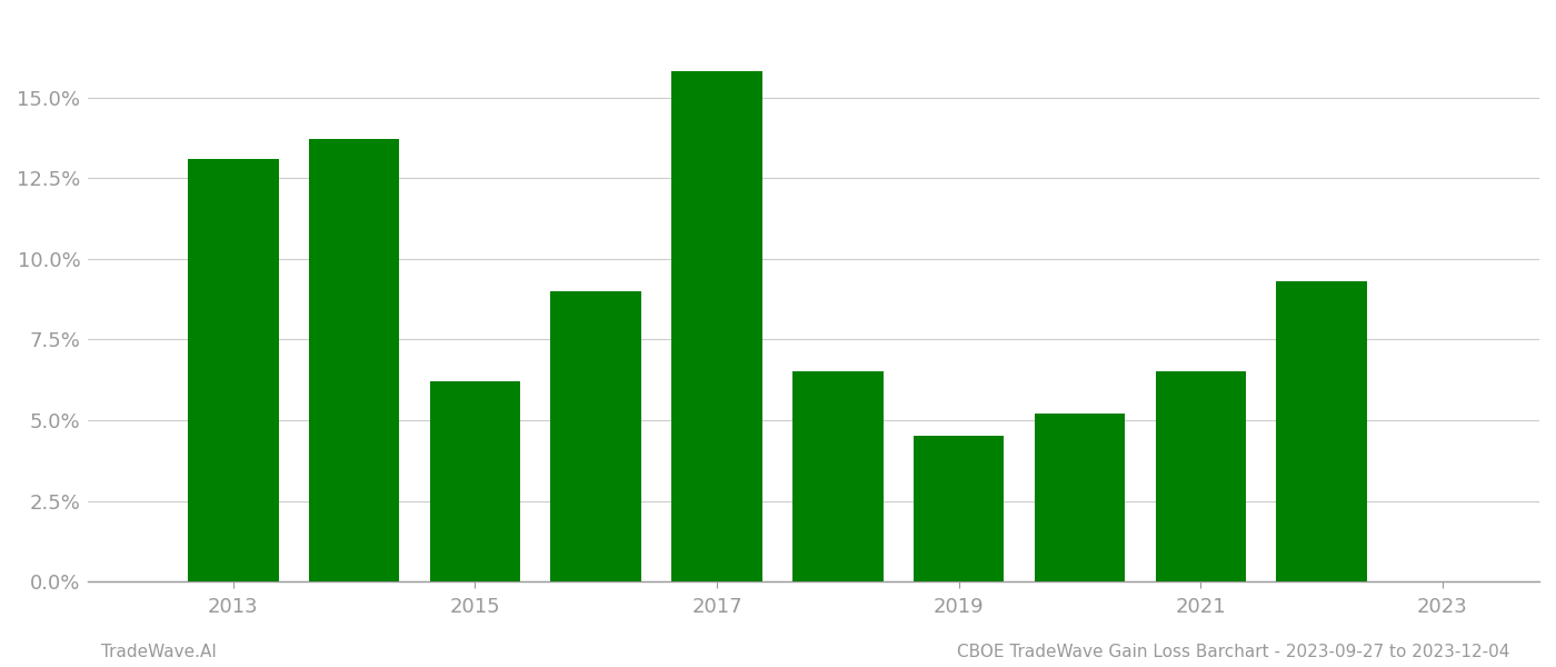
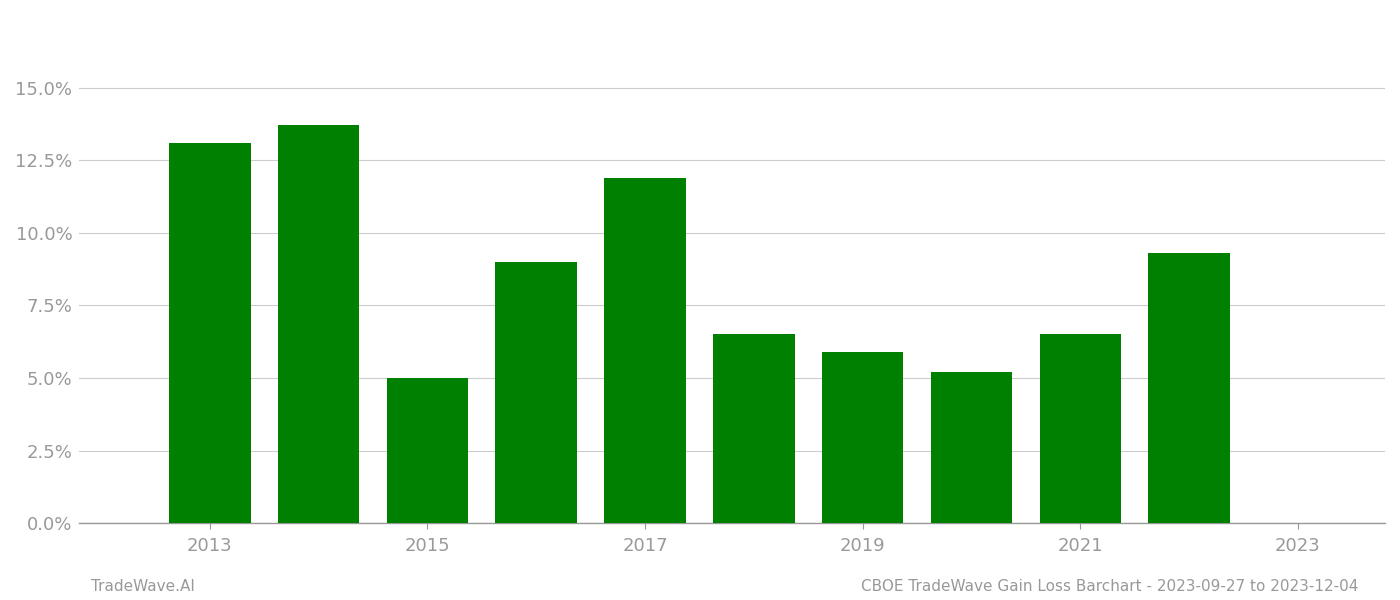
2015: 6.2% -> 5.0%
2017: 15.8% -> 11.9%
2019: 4.5% -> 5.9%
